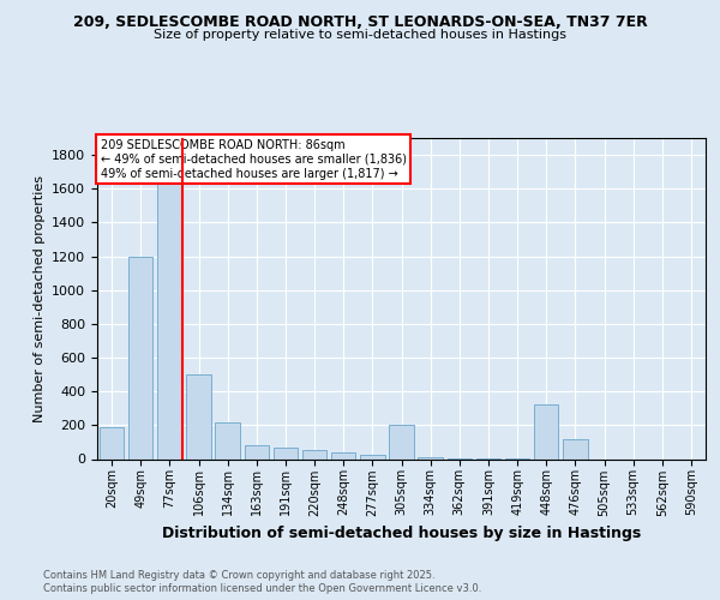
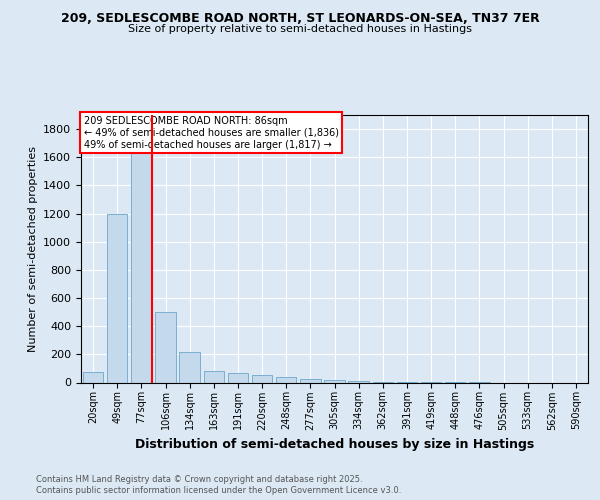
20sqm: 190 -> 80
305sqm: 200 -> 20
448sqm: 320 -> 0
476sqm: 120 -> 0
